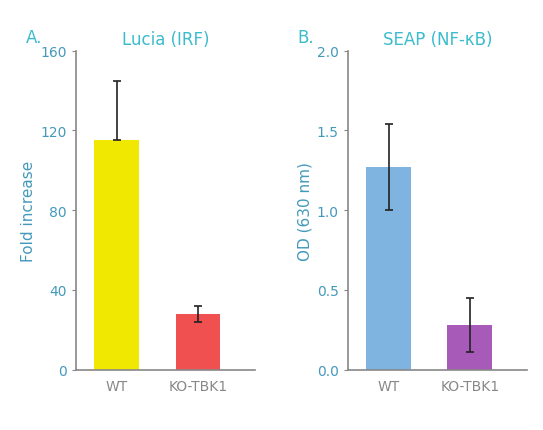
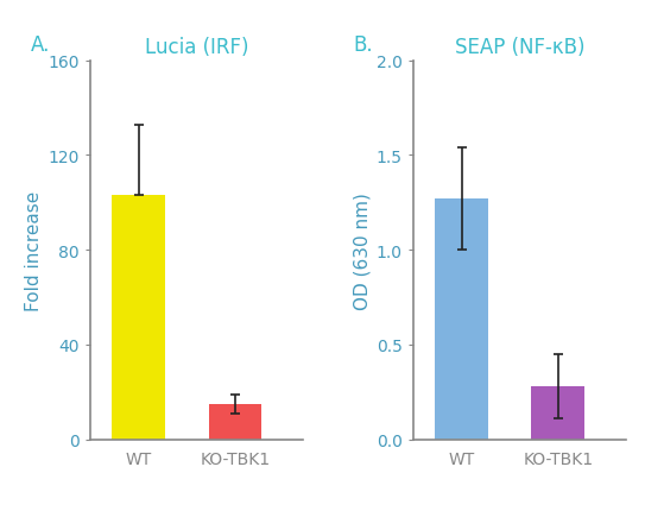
Lucia (IRF)/WT: 115 -> 103
Lucia (IRF)/KO-TBK1: 28 -> 15
